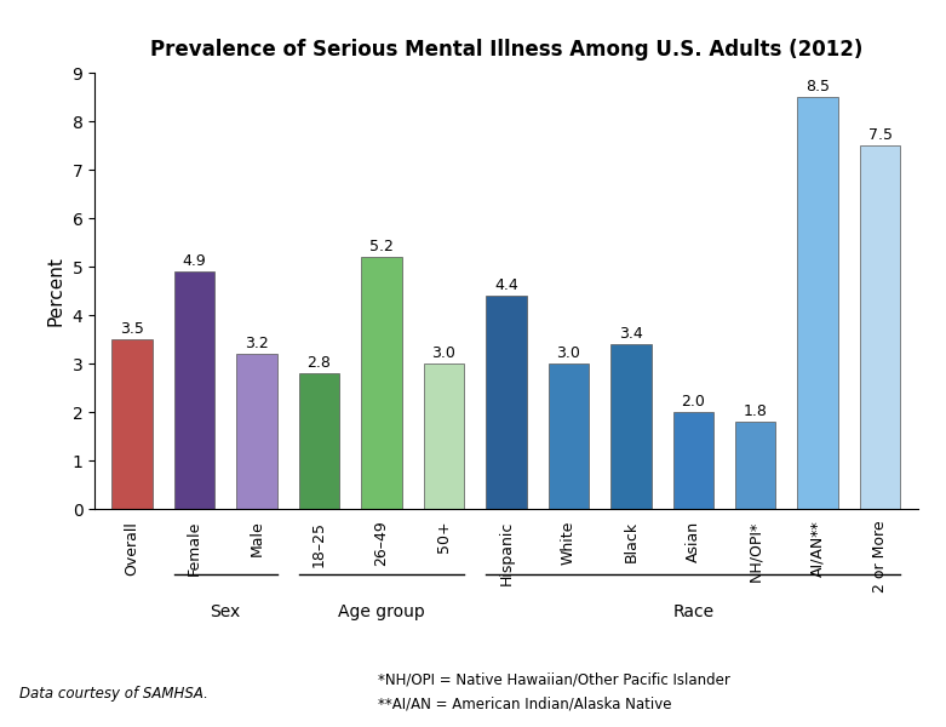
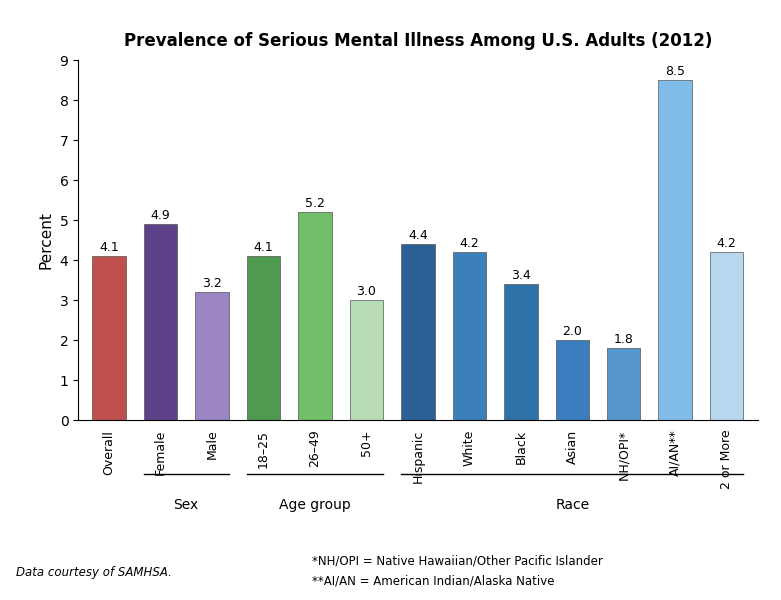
Overall: 3.5 -> 4.1
18–25: 2.8 -> 4.1
White: 3.0 -> 4.2
2 or More: 7.5 -> 4.2
